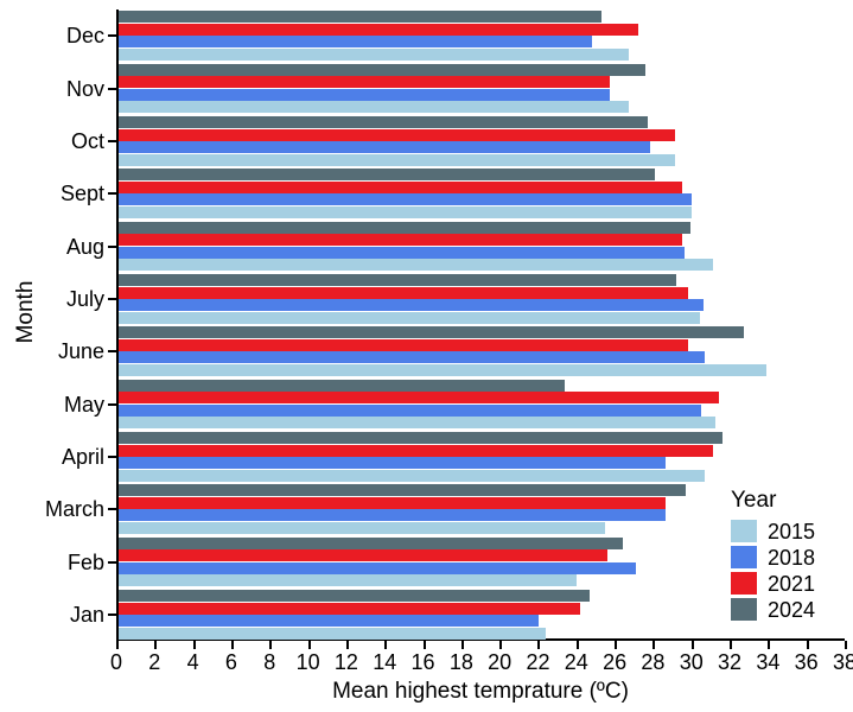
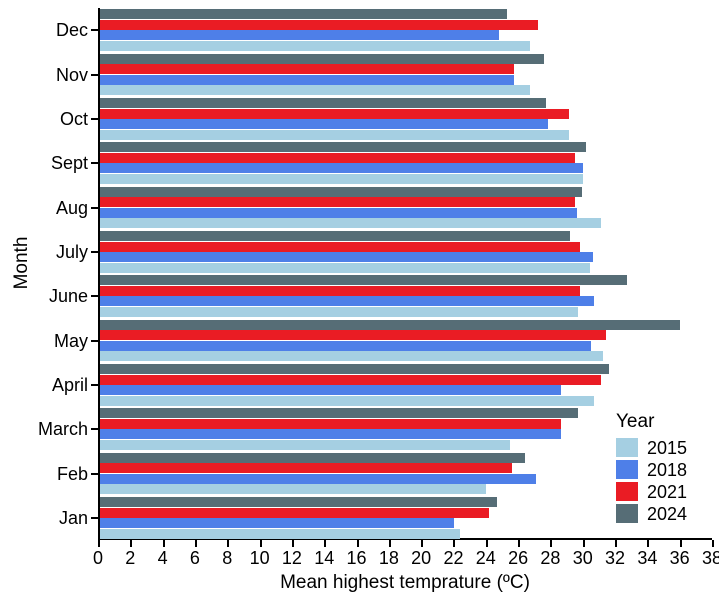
2024/May: 23.3 -> 35.9
2015/June: 33.8 -> 29.6
2024/Sept: 28.0 -> 30.1
